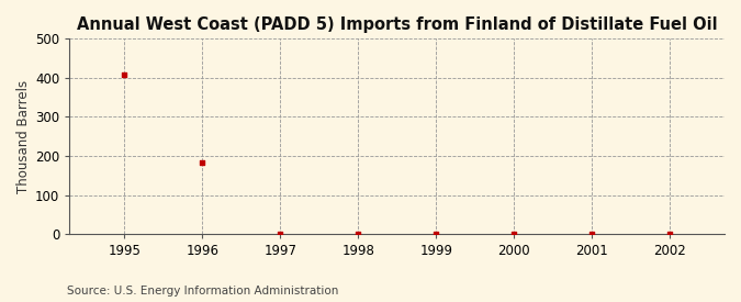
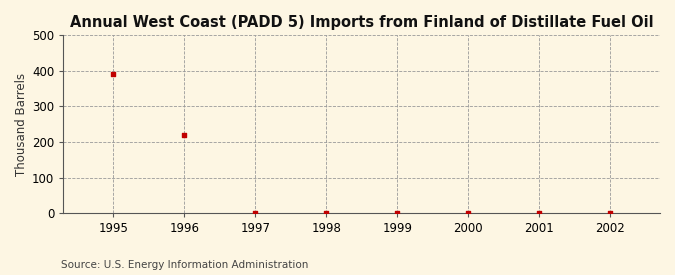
1995: 407 -> 390
1996: 182 -> 220
